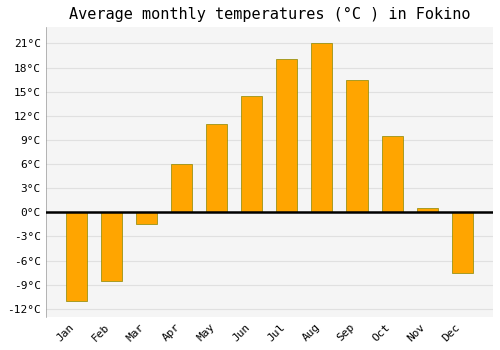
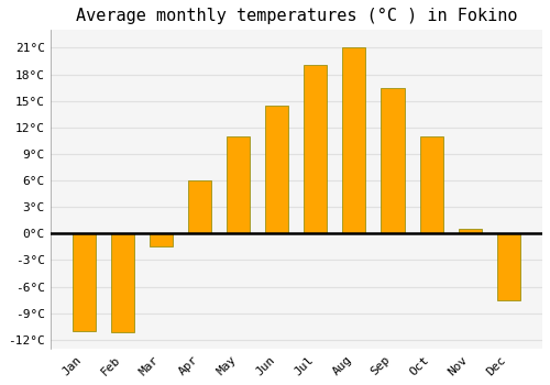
Feb: -8.5°C -> -11.2°C
Oct: 9.5°C -> 11.0°C
